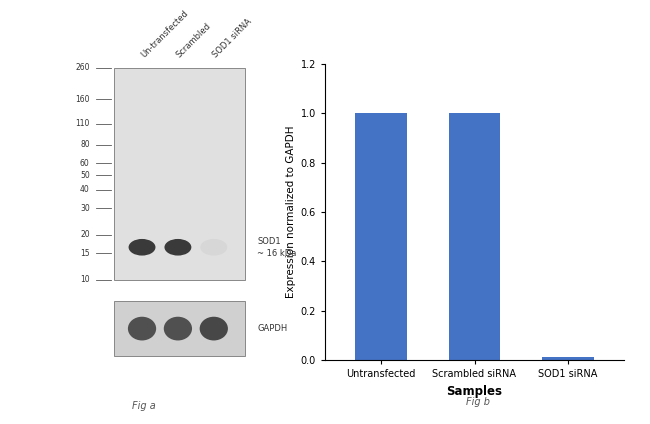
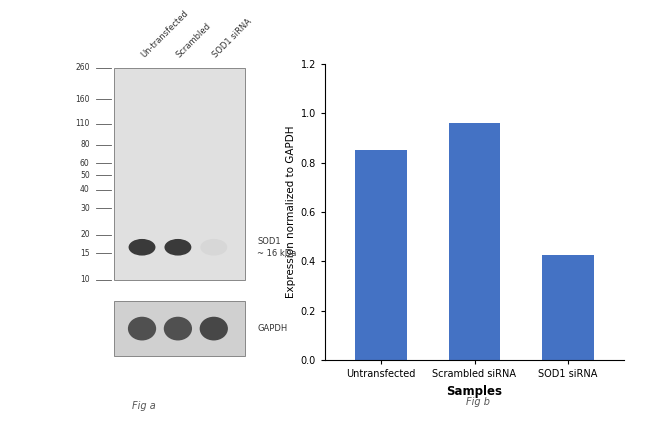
Untransfected: 1.000 -> 0.850
Scrambled siRNA: 1.000 -> 0.960
SOD1 siRNA: 0.015 -> 0.425
